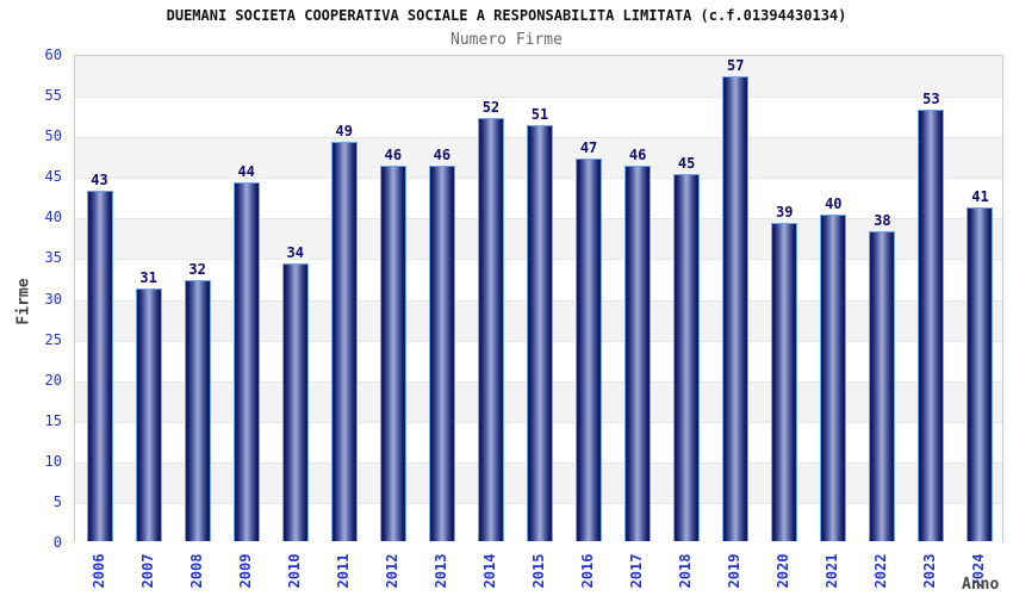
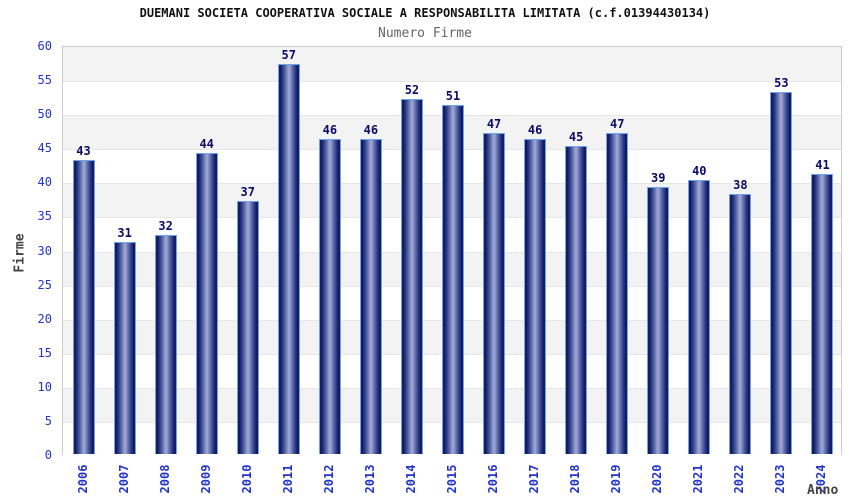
2010: 34 -> 37
2011: 49 -> 57
2019: 57 -> 47
